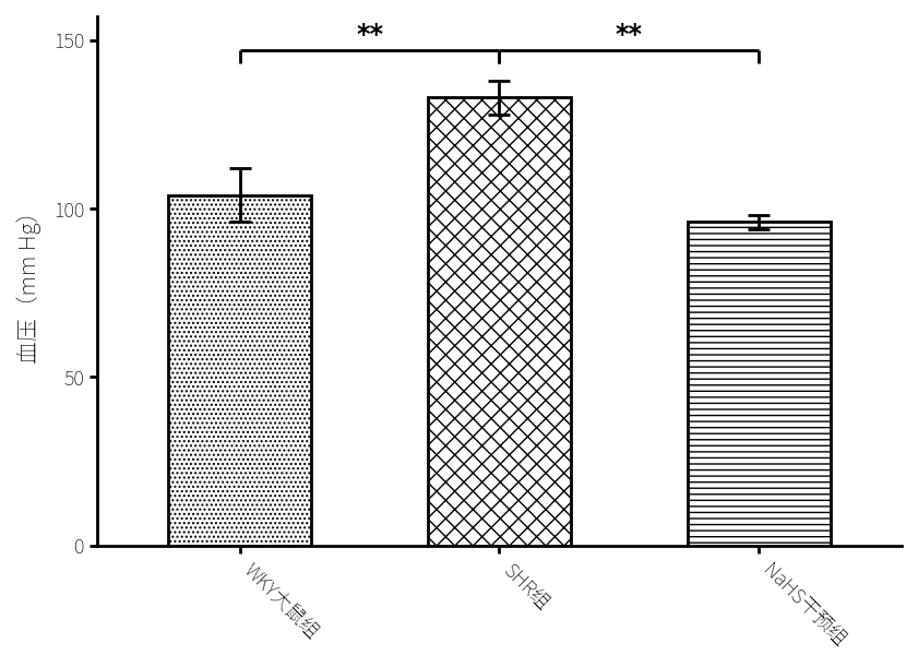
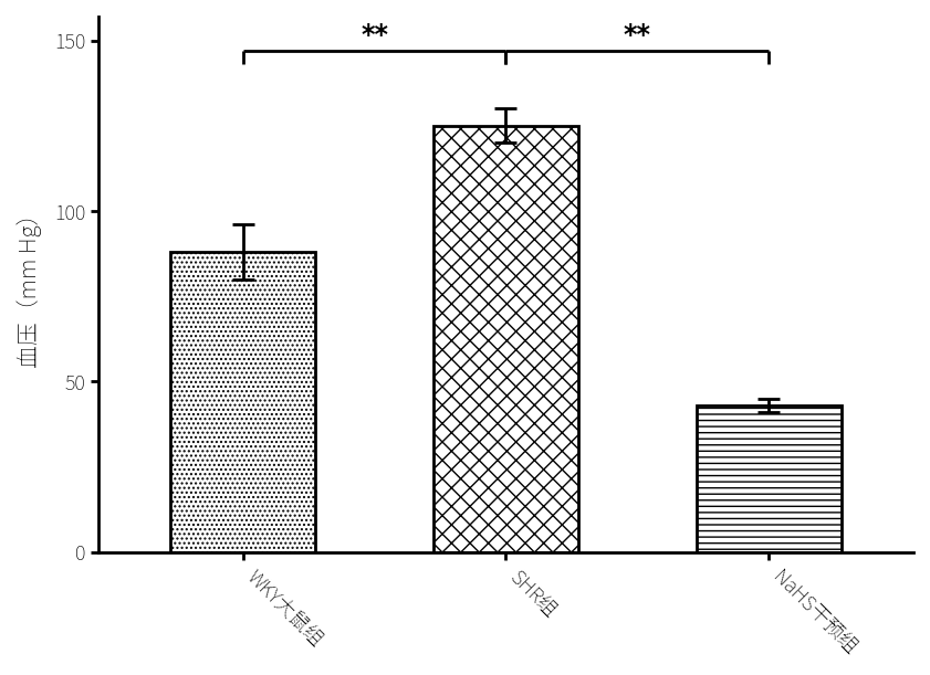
WKY大鼠组: 104 -> 88
SHR组: 133 -> 125
NaHS干预组: 96 -> 43
